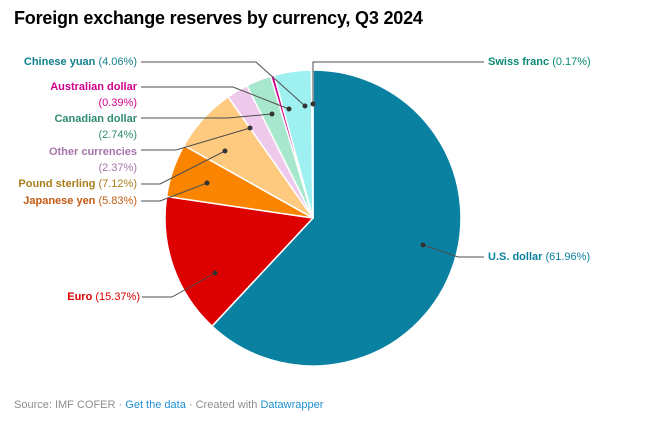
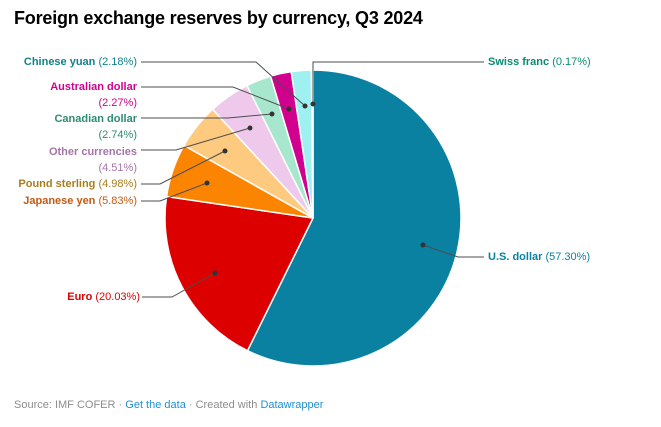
U.S. dollar: 61.96% -> 57.30%
Euro: 15.37% -> 20.03%
Pound sterling: 7.12% -> 4.98%
Other currencies: 2.37% -> 4.51%
Australian dollar: 0.39% -> 2.27%
Chinese yuan: 4.06% -> 2.18%
